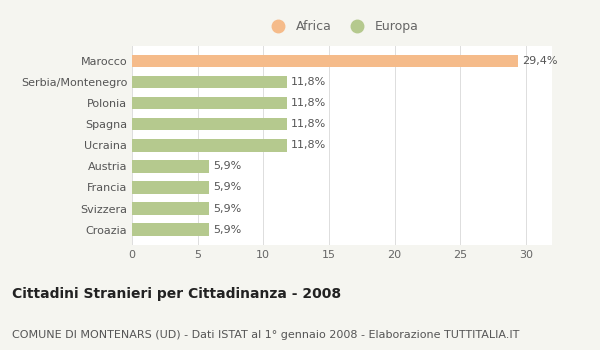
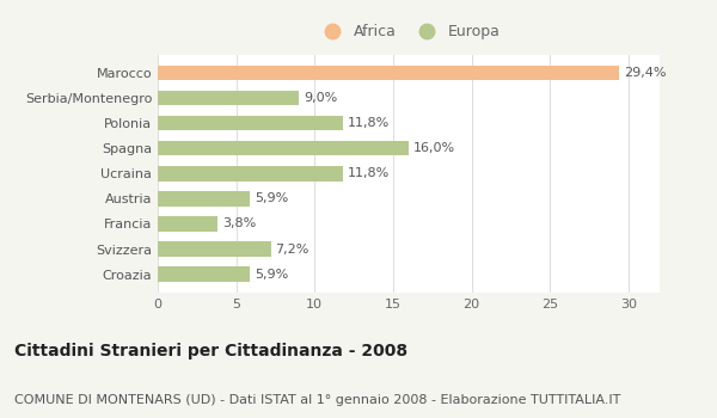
Serbia/Montenegro: 11,8% -> 9,0%
Spagna: 11,8% -> 16,0%
Francia: 5,9% -> 3,8%
Svizzera: 5,9% -> 7,2%
